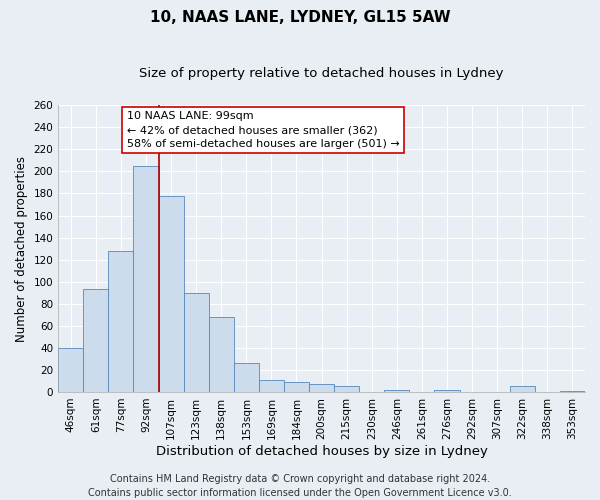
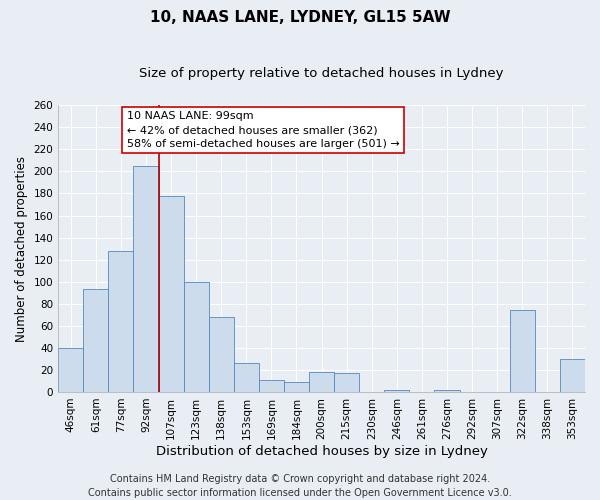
123sqm: 90 -> 100
200sqm: 7 -> 18
215sqm: 5 -> 17
322sqm: 5 -> 74
353sqm: 1 -> 30
